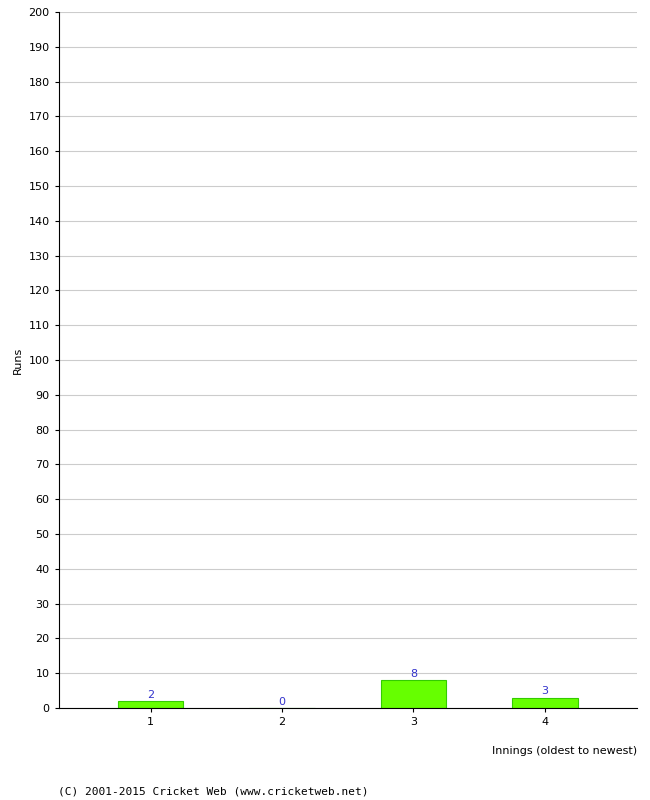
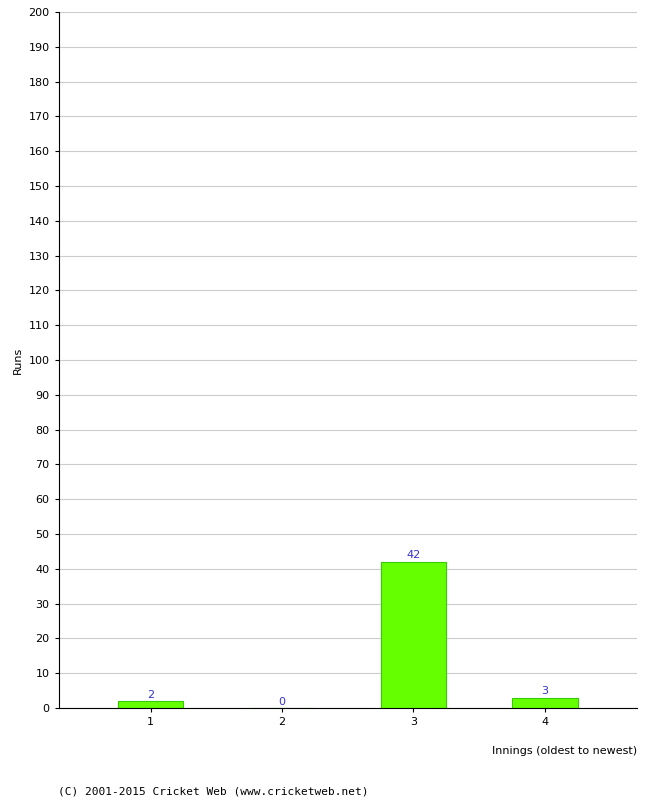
3: 8 -> 42
